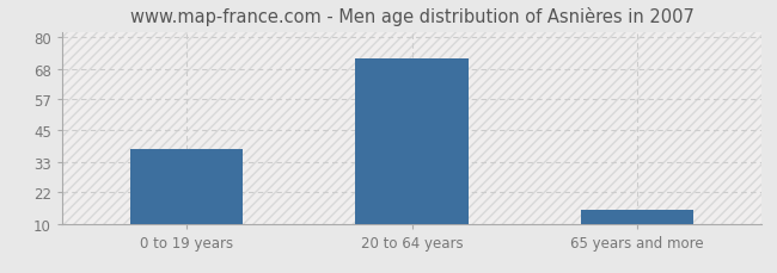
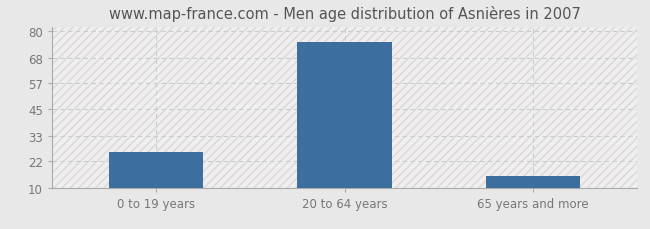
0 to 19 years: 38 -> 26
20 to 64 years: 72 -> 75
